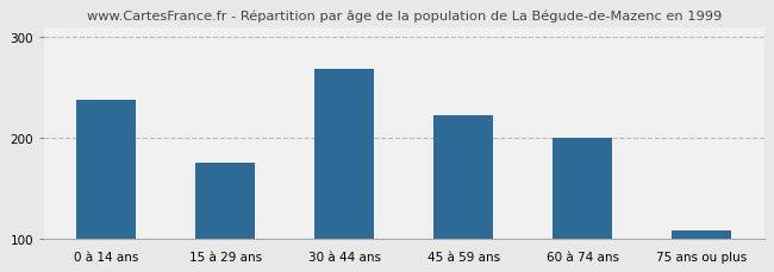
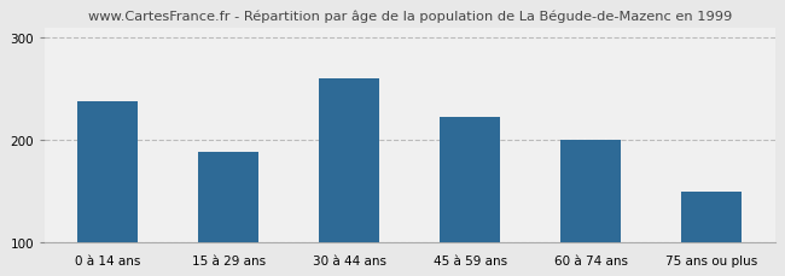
15 à 29 ans: 175 -> 188
30 à 44 ans: 268 -> 260
75 ans ou plus: 108 -> 150
